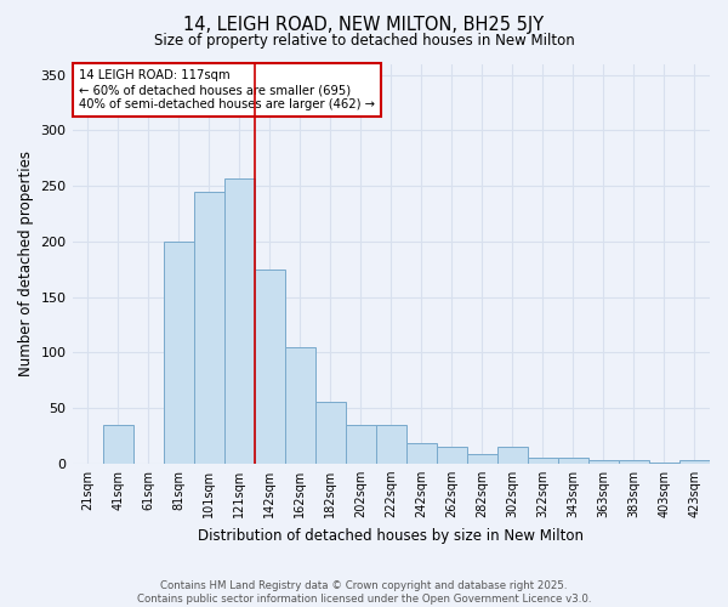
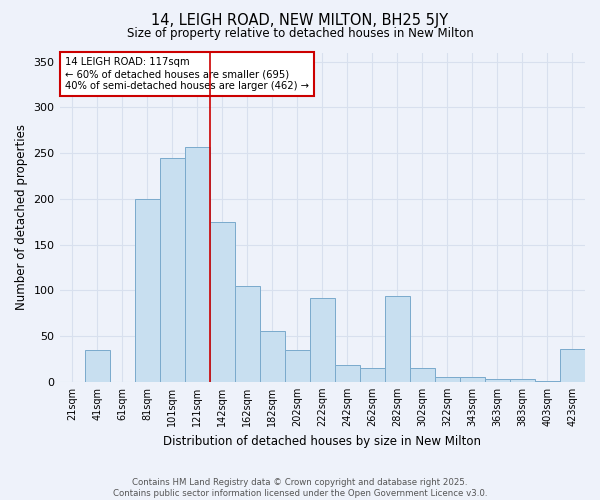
222sqm: 35 -> 92
282sqm: 8 -> 94
423sqm: 3 -> 36
